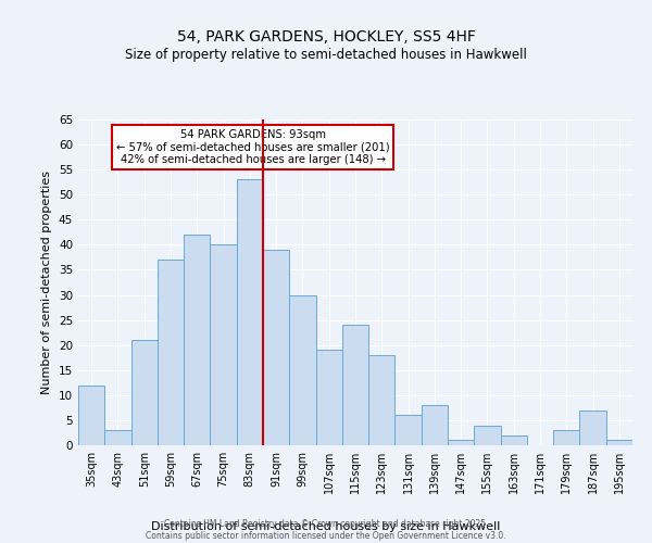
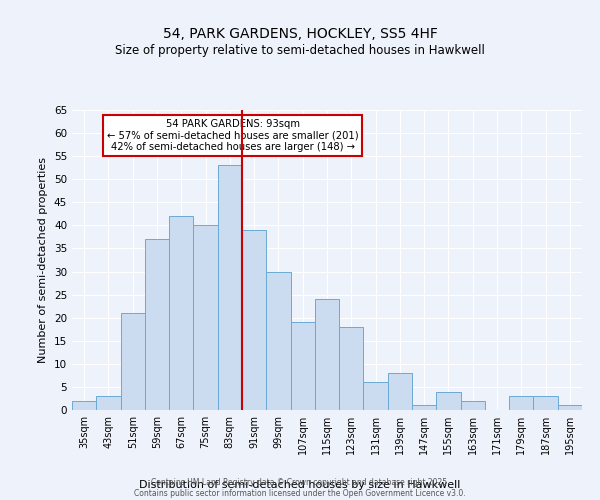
35sqm: 12 -> 2
187sqm: 7 -> 3
